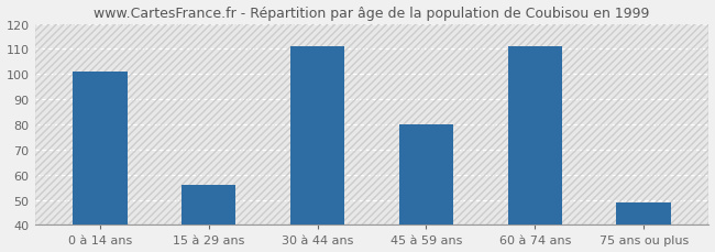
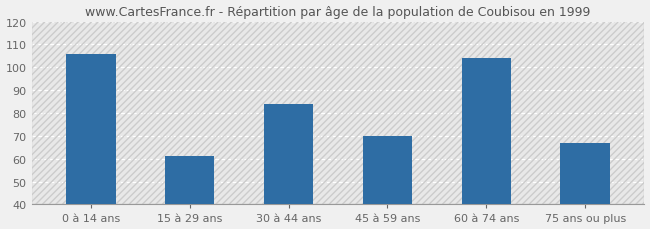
0 à 14 ans: 101 -> 106
15 à 29 ans: 56 -> 61
30 à 44 ans: 111 -> 84
45 à 59 ans: 80 -> 70
60 à 74 ans: 111 -> 104
75 ans ou plus: 49 -> 67
